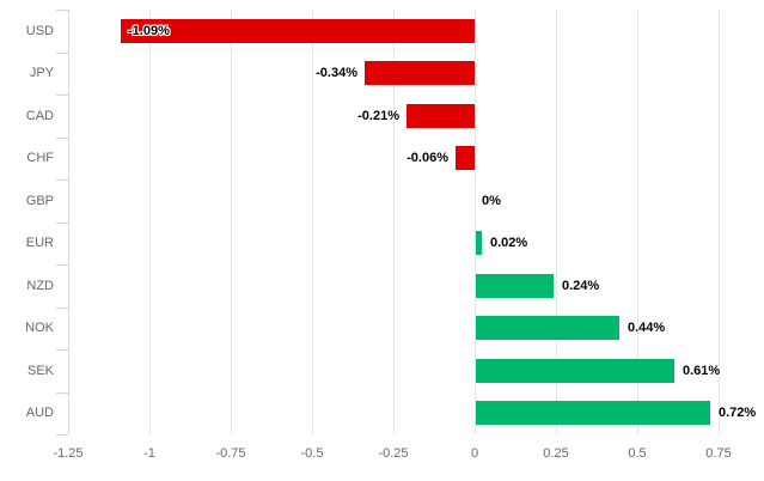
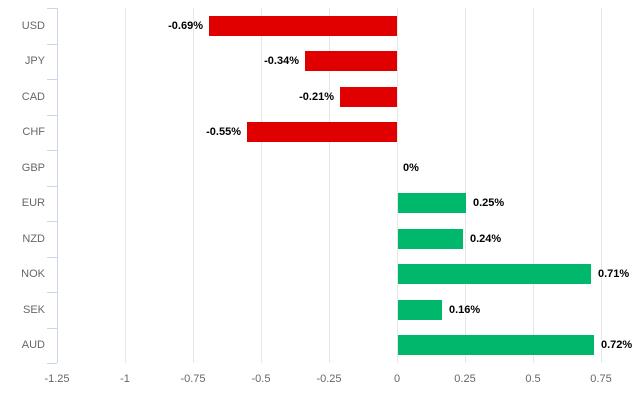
USD: -1.09% -> -0.69%
CHF: -0.06% -> -0.55%
EUR: 0.02% -> 0.25%
NOK: 0.44% -> 0.71%
SEK: 0.61% -> 0.16%
